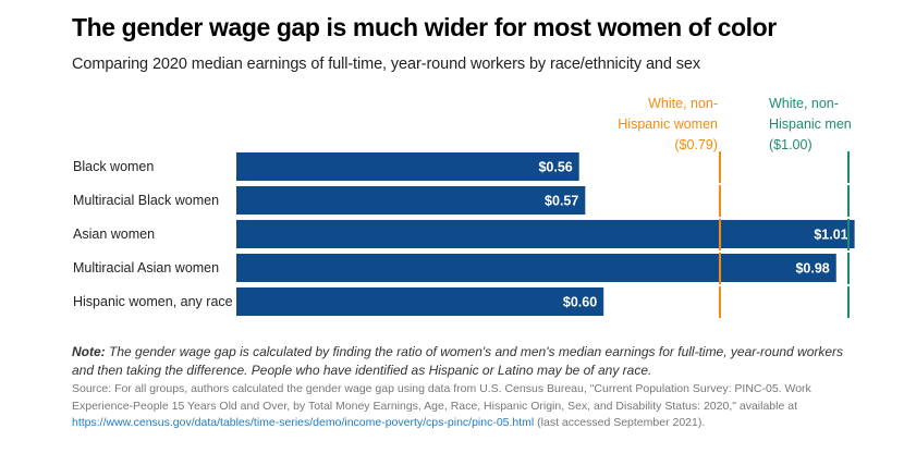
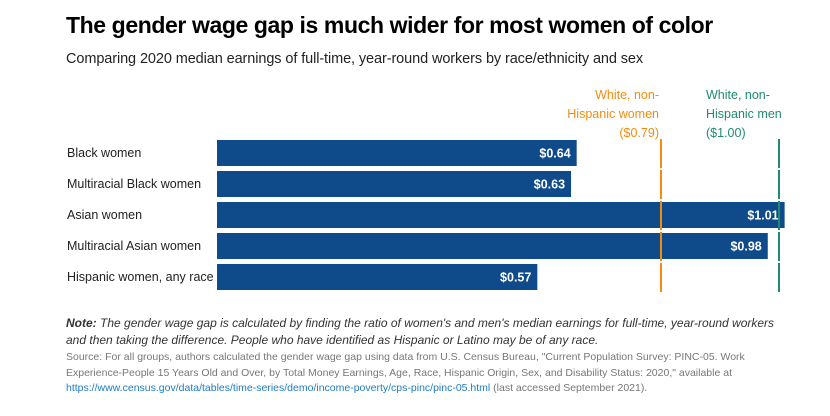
Black women: $0.56 -> $0.64
Multiracial Black women: $0.57 -> $0.63
Hispanic women, any race: $0.60 -> $0.57
